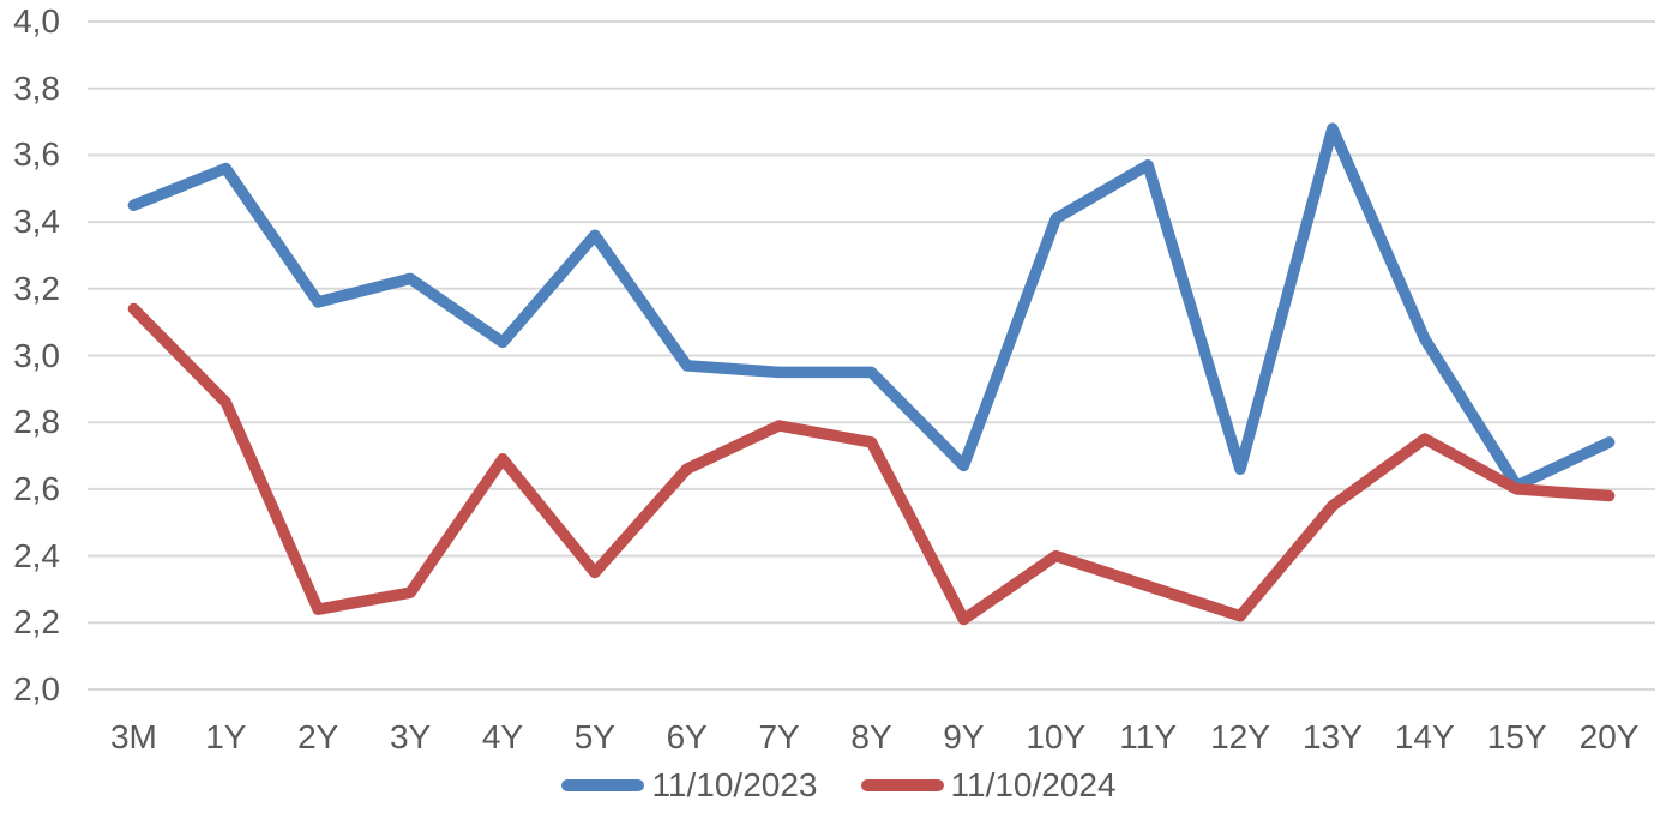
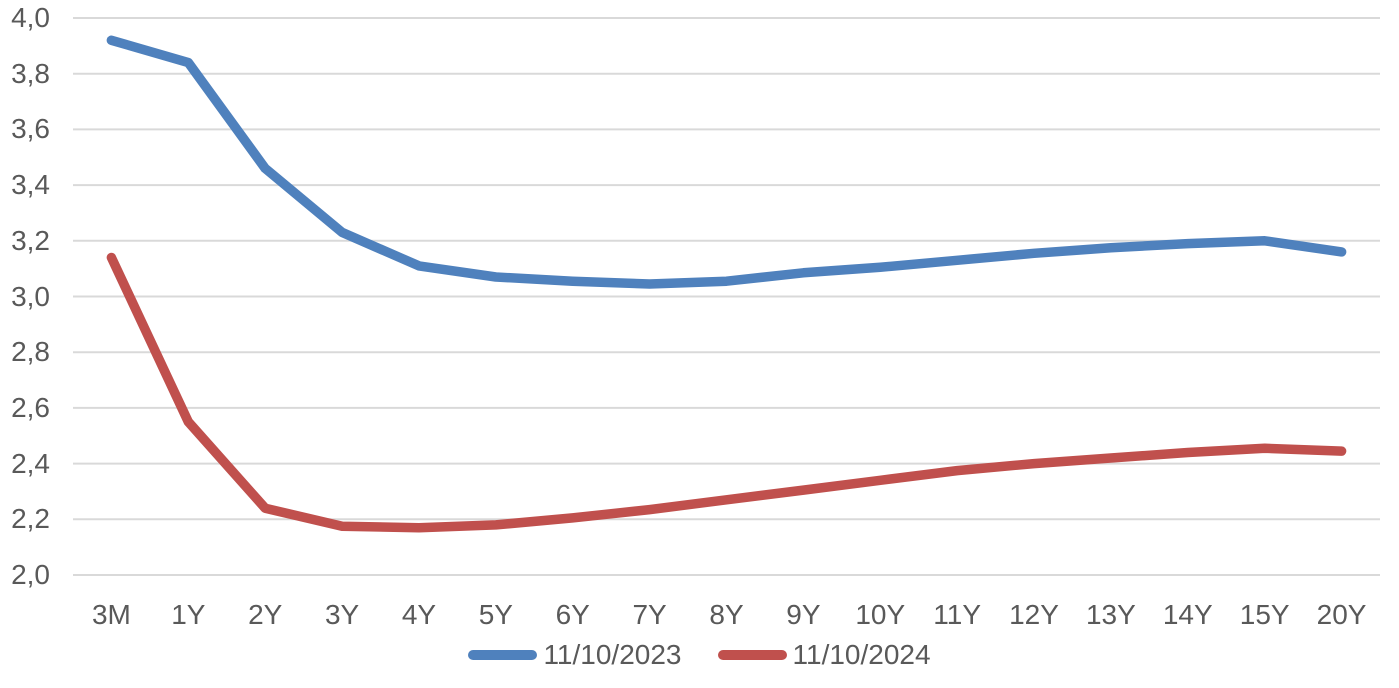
11/10/2023/3M: 3,45 -> 3,92
11/10/2023/1Y: 3,56 -> 3,84
11/10/2024/1Y: 2,86 -> 2,55
11/10/2023/2Y: 3,16 -> 3,46
11/10/2024/3Y: 2,29 -> 2,17
11/10/2023/4Y: 3,04 -> 3,11
11/10/2024/4Y: 2,69 -> 2,17
11/10/2023/5Y: 3,36 -> 3,07
11/10/2024/5Y: 2,35 -> 2,18
11/10/2023/6Y: 2,97 -> 3,06
11/10/2024/6Y: 2,66 -> 2,21
11/10/2023/7Y: 2,95 -> 3,04
11/10/2024/7Y: 2,79 -> 2,23
11/10/2023/8Y: 2,95 -> 3,06
11/10/2024/8Y: 2,74 -> 2,27
11/10/2023/9Y: 2,67 -> 3,08
11/10/2024/9Y: 2,21 -> 2,31
11/10/2023/10Y: 3,41 -> 3,10
11/10/2024/10Y: 2,40 -> 2,34
11/10/2023/11Y: 3,57 -> 3,13
11/10/2024/11Y: 2,31 -> 2,38
11/10/2023/12Y: 2,66 -> 3,15
11/10/2024/12Y: 2,22 -> 2,40
11/10/2023/13Y: 3,68 -> 3,17
11/10/2024/13Y: 2,55 -> 2,42
11/10/2023/14Y: 3,05 -> 3,19
11/10/2024/14Y: 2,75 -> 2,44
11/10/2023/15Y: 2,61 -> 3,20
11/10/2024/15Y: 2,60 -> 2,46
11/10/2023/20Y: 2,74 -> 3,16
11/10/2024/20Y: 2,58 -> 2,44
